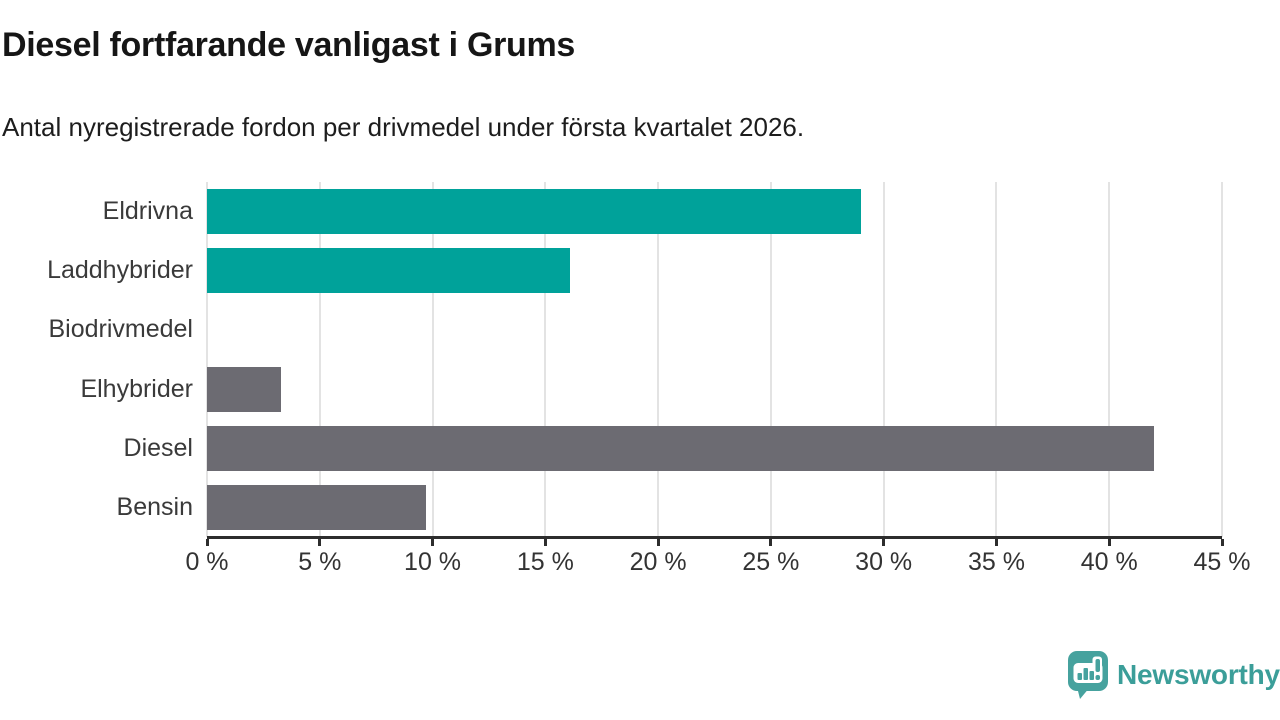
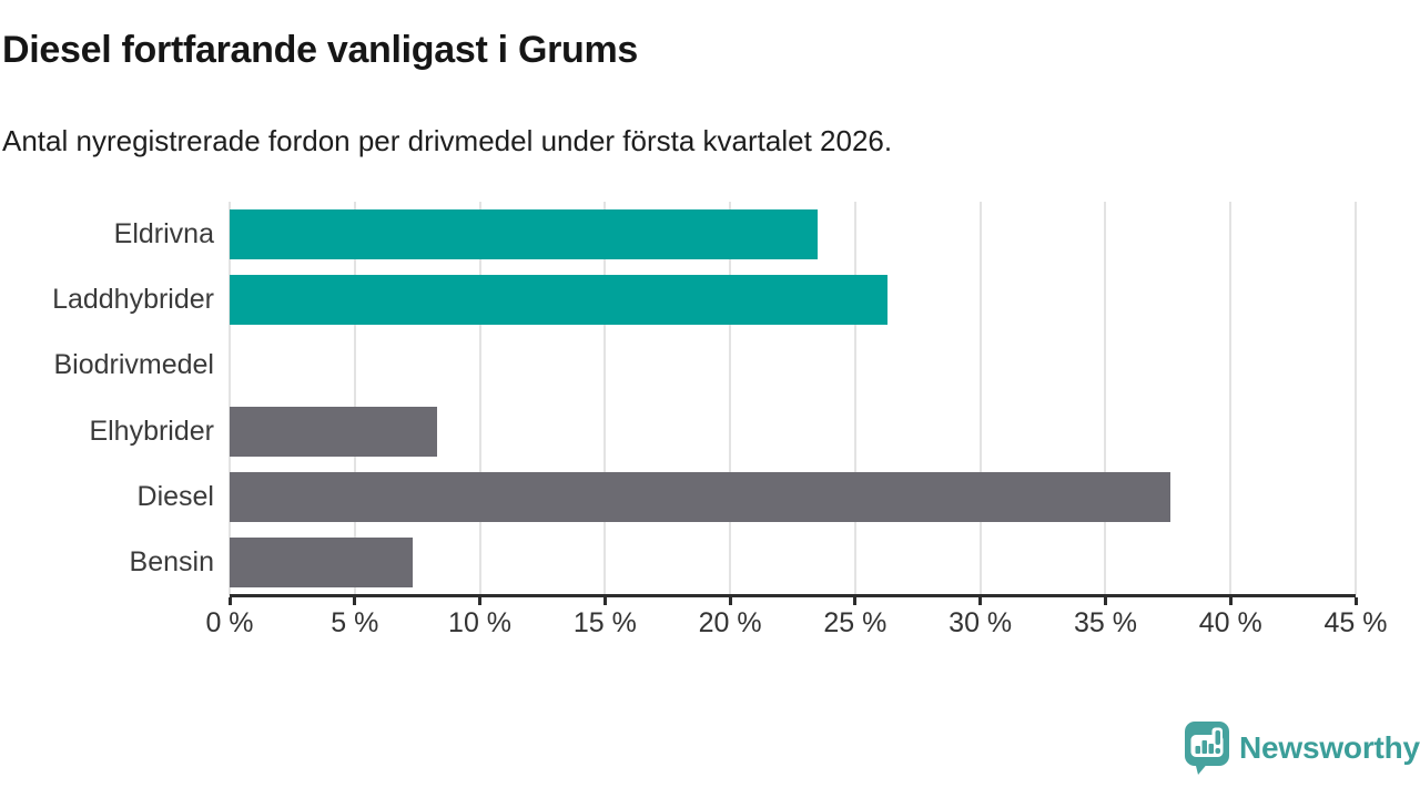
Eldrivna: 29.0% -> 23.5%
Laddhybrider: 16.1% -> 26.3%
Elhybrider: 3.3% -> 8.3%
Diesel: 42.0% -> 37.6%
Bensin: 9.7% -> 7.3%
